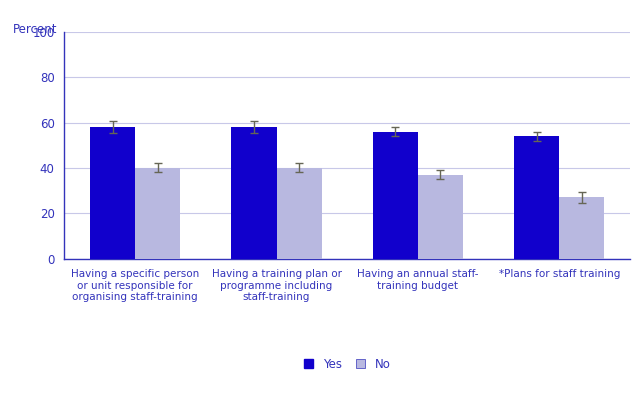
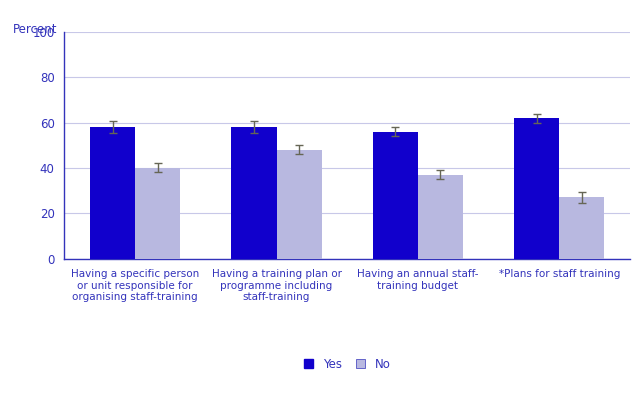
No/Having a training plan or programme including staff-training: 40 -> 48
Yes/*Plans for staff training: 54 -> 62
